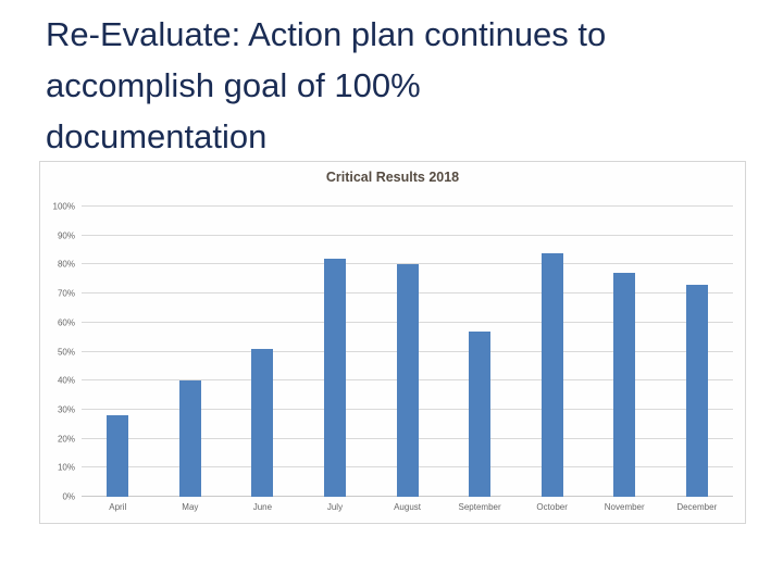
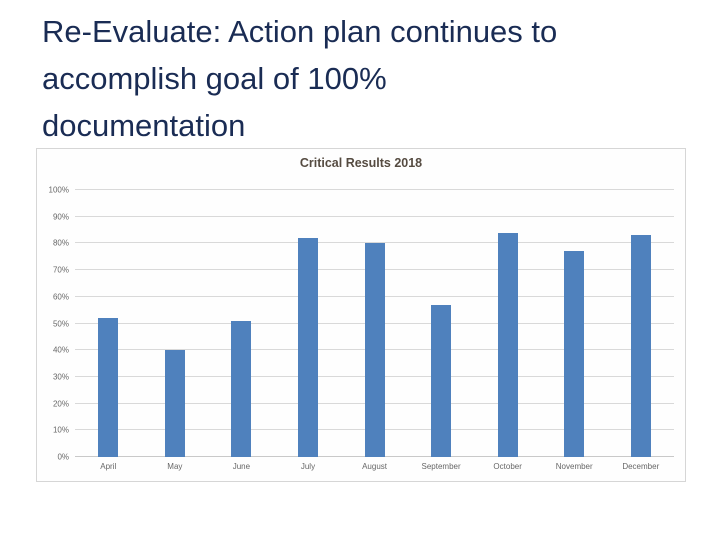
April: 28% -> 52%
December: 73% -> 83%
